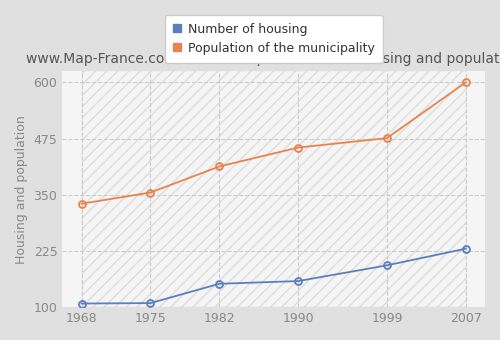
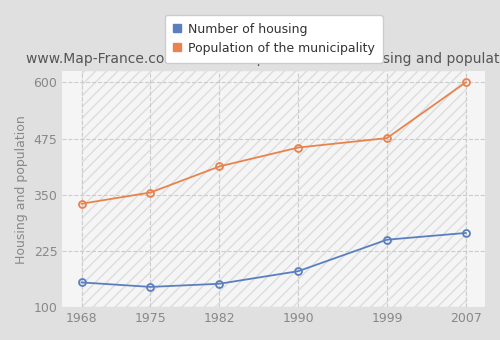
Number of housing/1968: 108 -> 155
Number of housing/1975: 109 -> 145
Number of housing/1990: 158 -> 180
Number of housing/1999: 193 -> 250
Number of housing/2007: 230 -> 265
